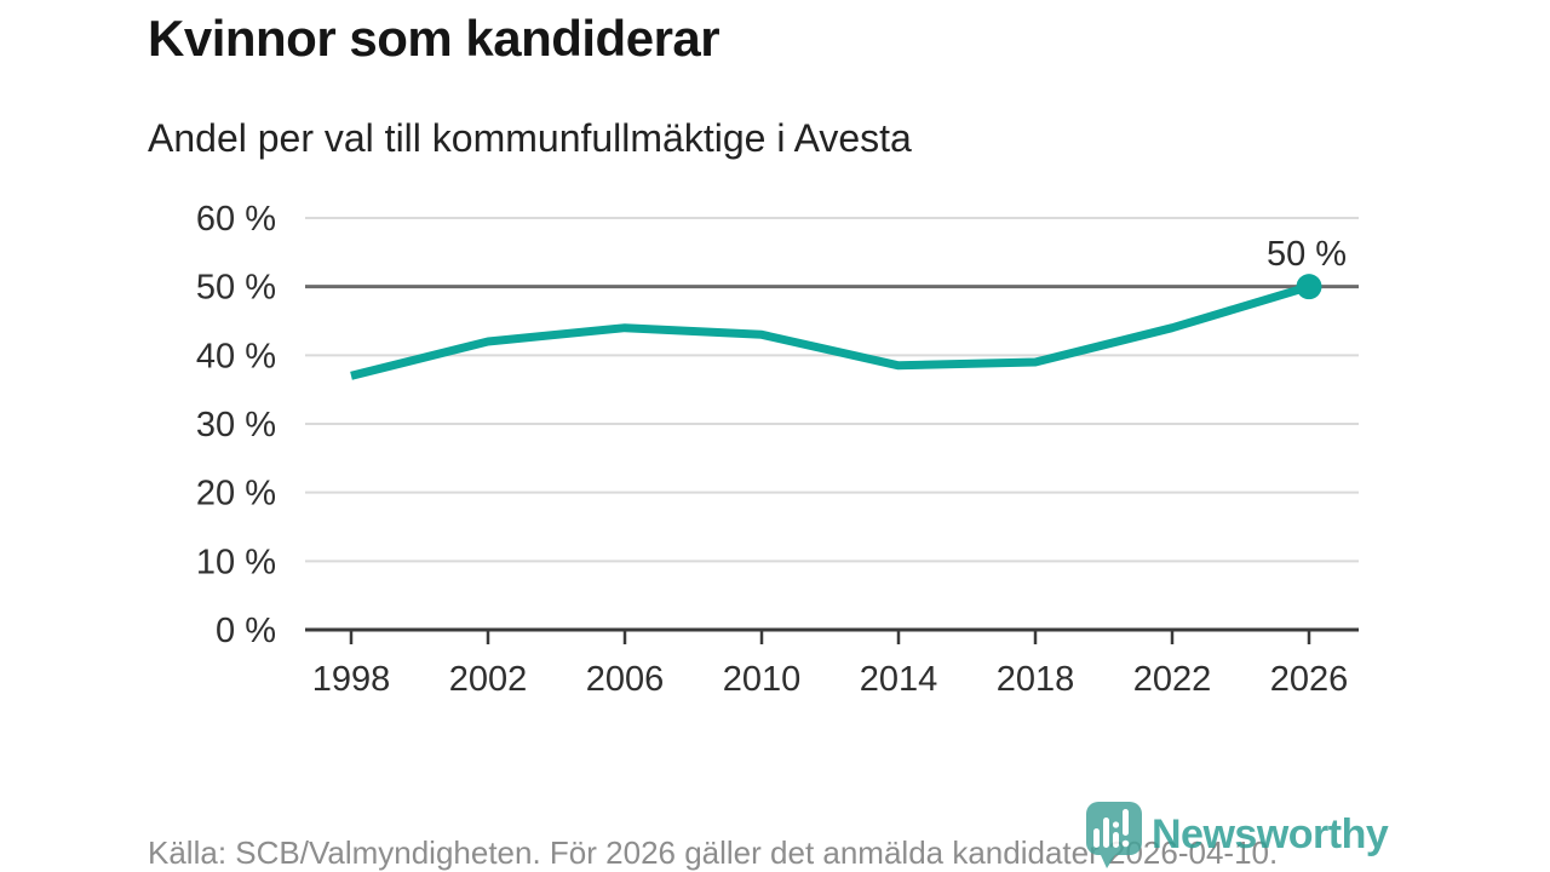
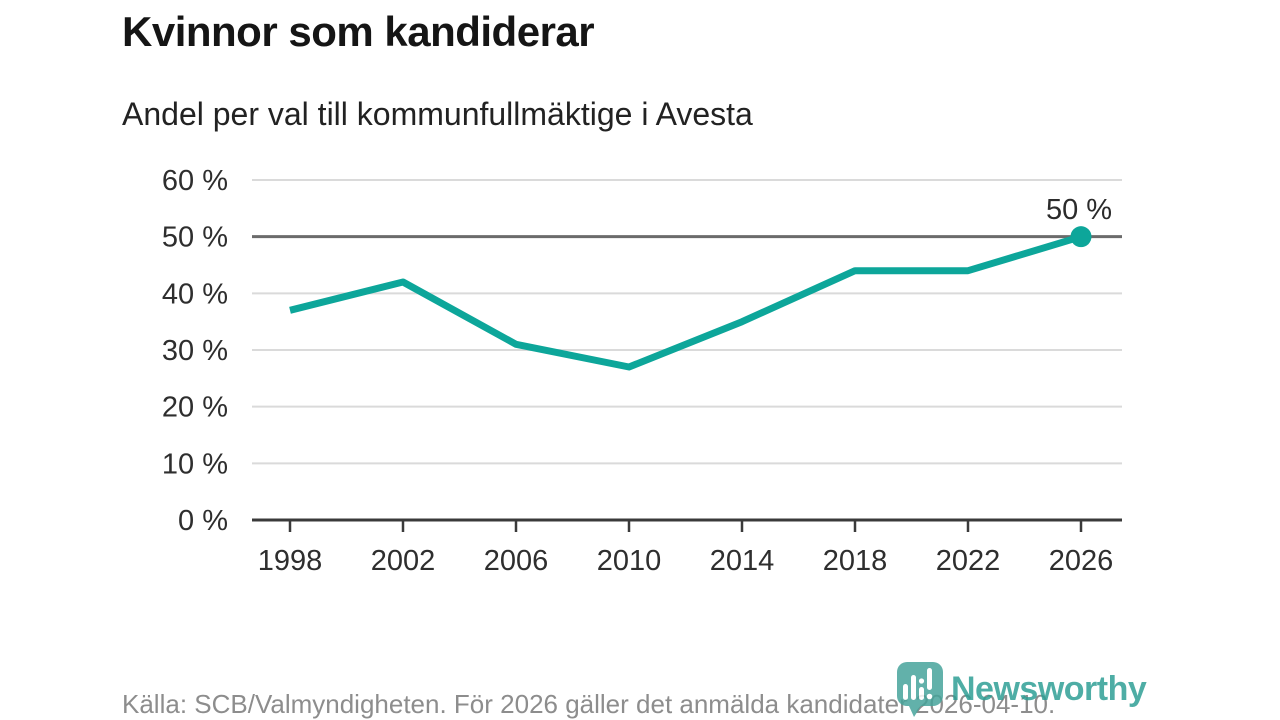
2006: 44% -> 31%
2010: 43% -> 27%
2014: 38% -> 35%
2018: 39% -> 44%
